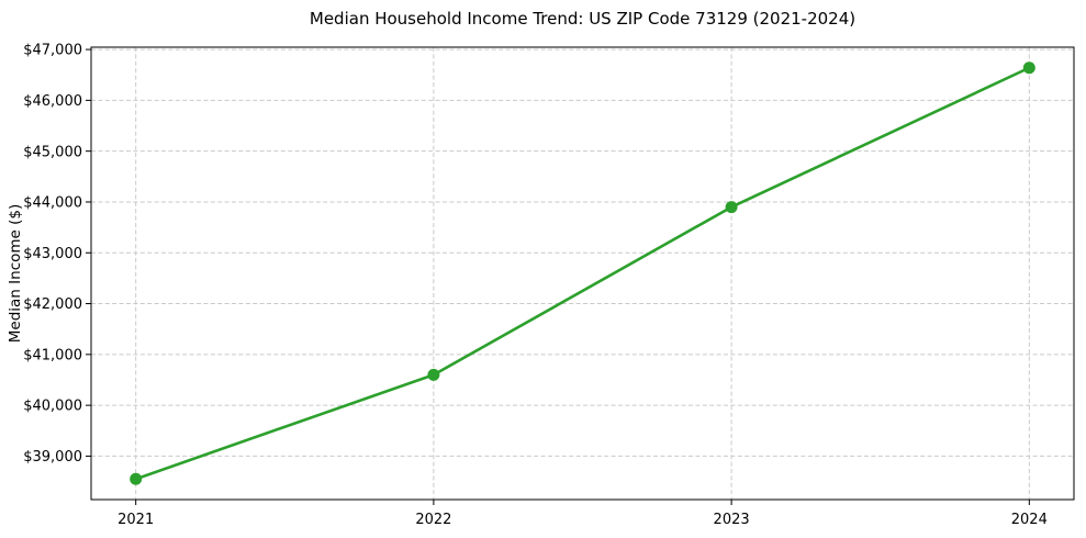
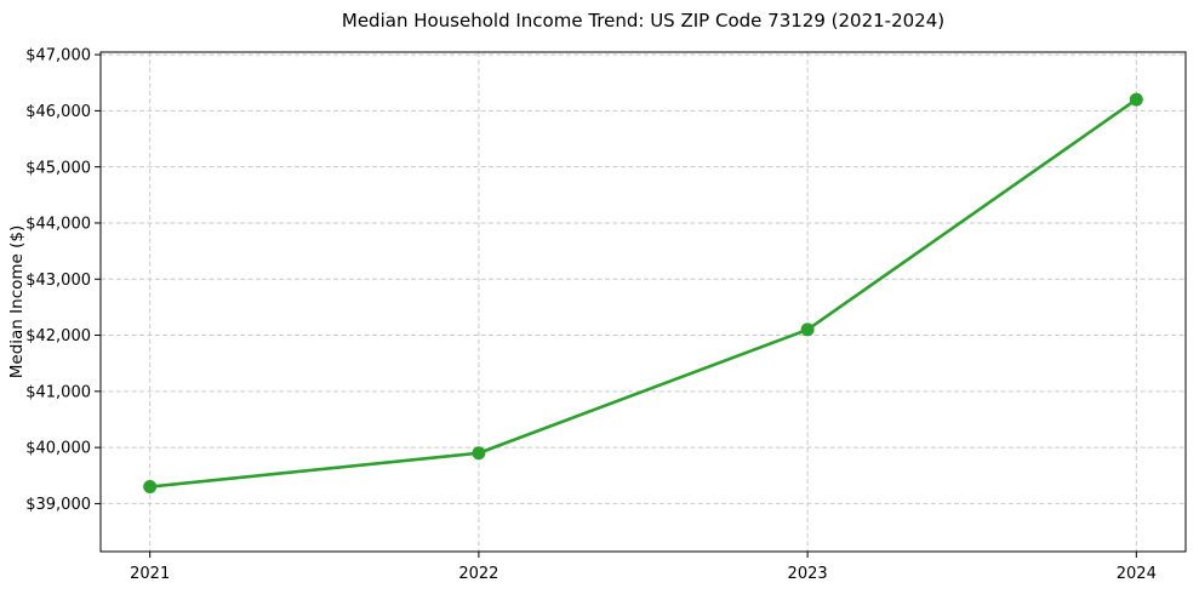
2021: $38600 -> $39300
2022: $40600 -> $39900
2023: $43900 -> $42100
2024: $46600 -> $46200
